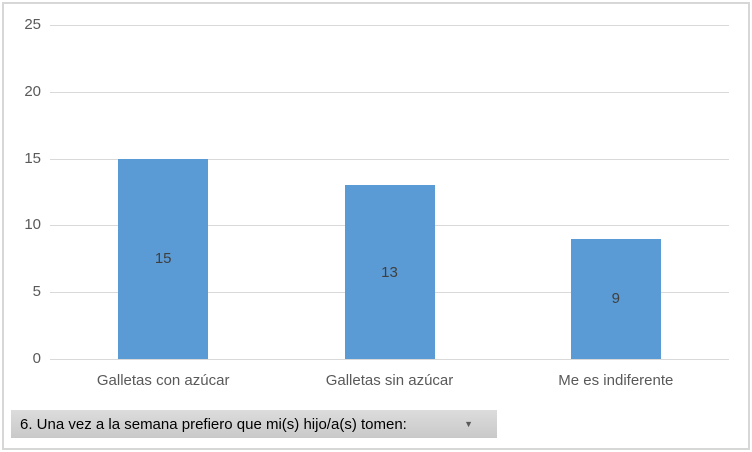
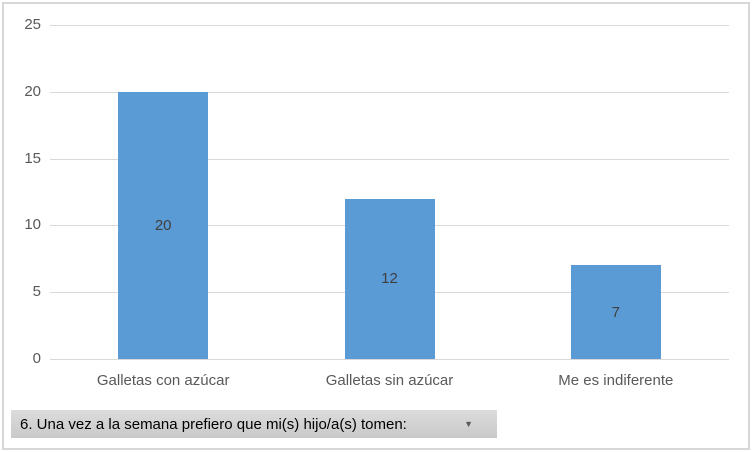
Galletas con azúcar: 15 -> 20
Galletas sin azúcar: 13 -> 12
Me es indiferente: 9 -> 7
